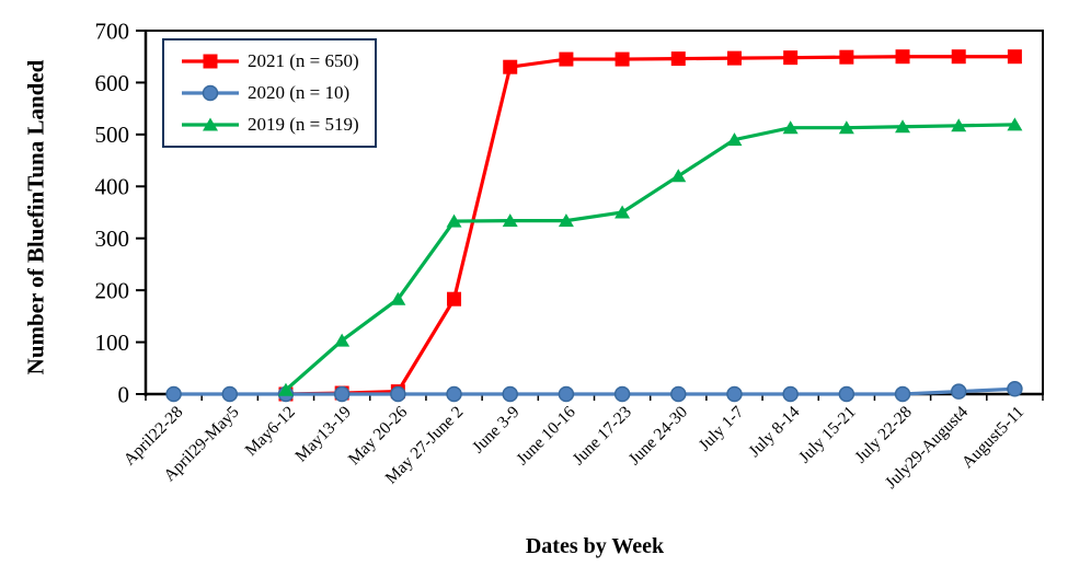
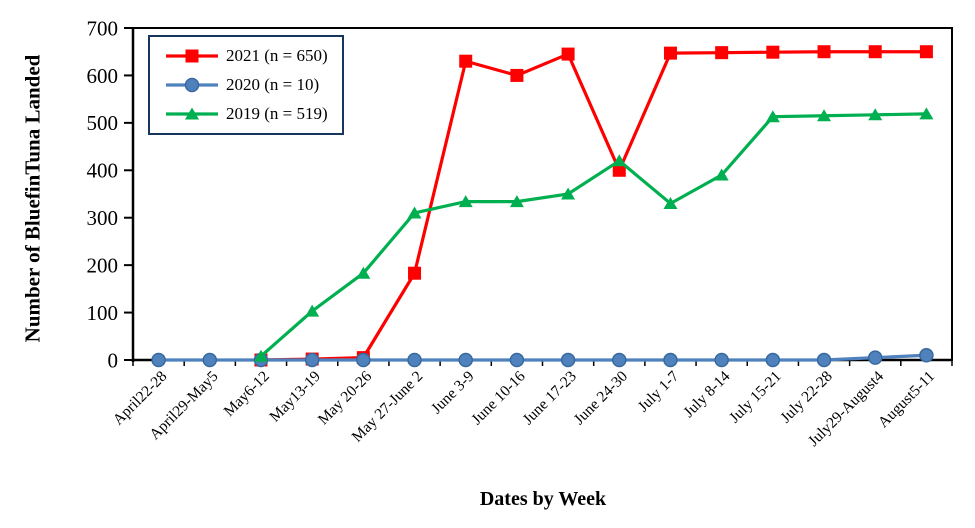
2019 (n = 519)/May 27-June 2: 330 -> 310
2021 (n = 650)/June 10-16: 640 -> 600
2021 (n = 650)/June 24-30: 650 -> 400
2019 (n = 519)/July 1-7: 490 -> 330
2019 (n = 519)/July 8-14: 510 -> 390
